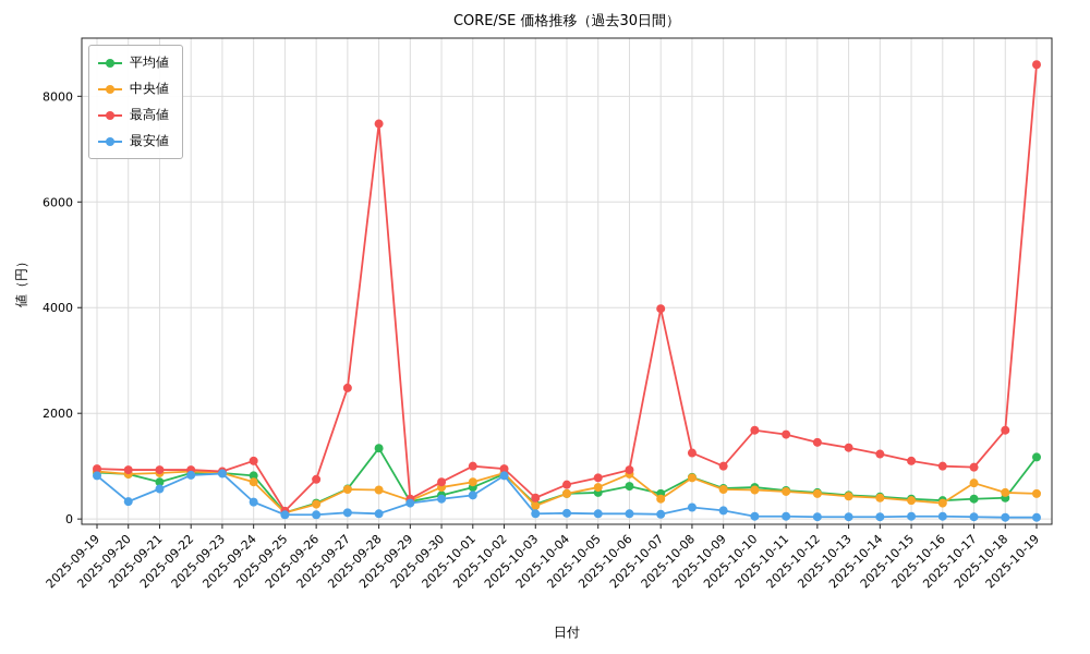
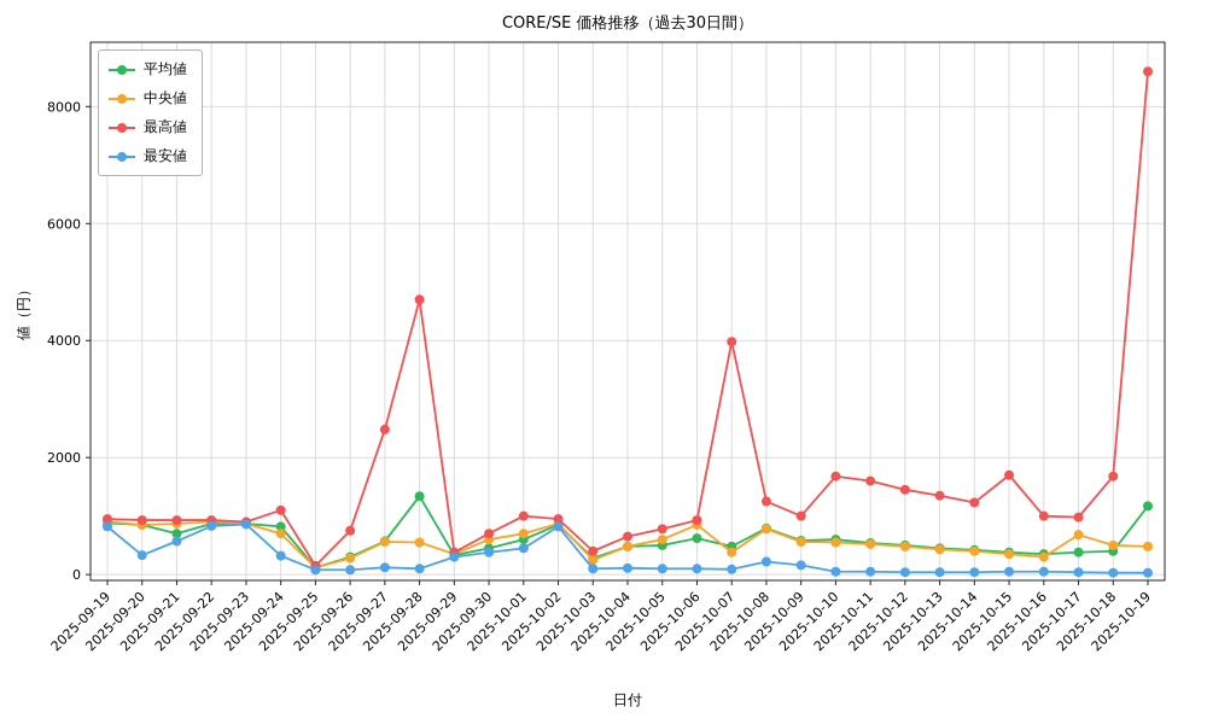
最高値/2025-09-28: 7500 -> 4700
最高値/2025-10-15: 1100 -> 1700
